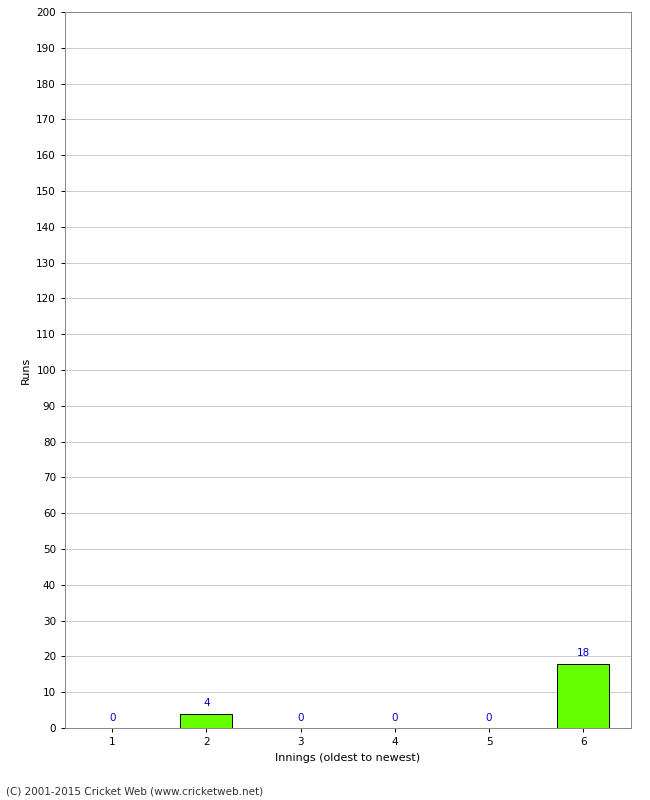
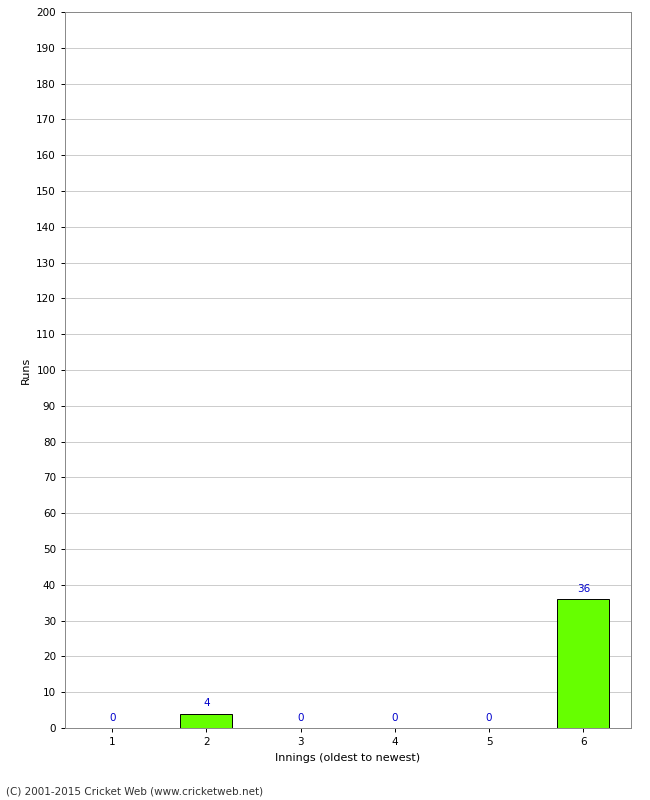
6: 18 -> 36
